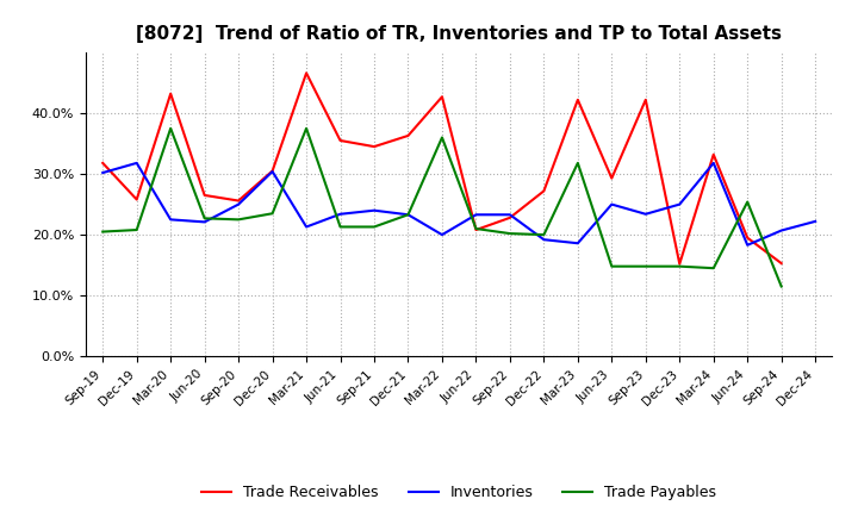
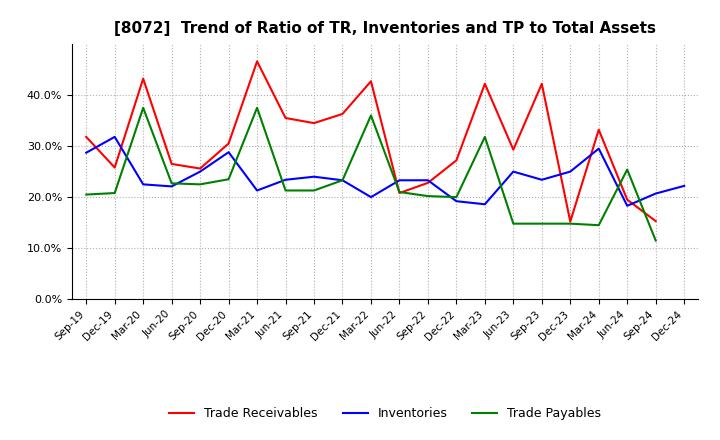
Inventories/Sep-19: 30.2% -> 28.7%
Inventories/Dec-20: 30.4% -> 28.8%
Inventories/Mar-24: 31.8% -> 29.5%
